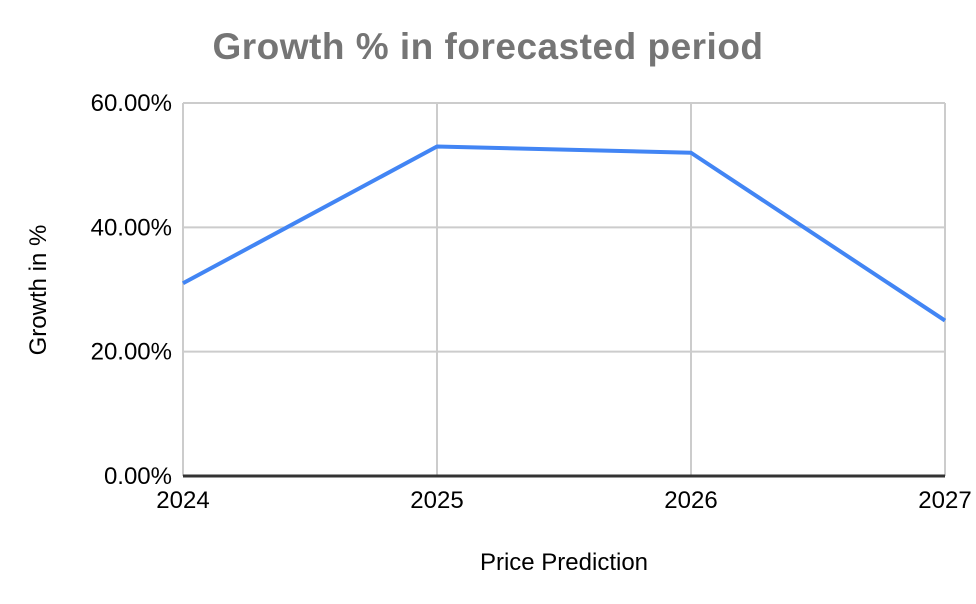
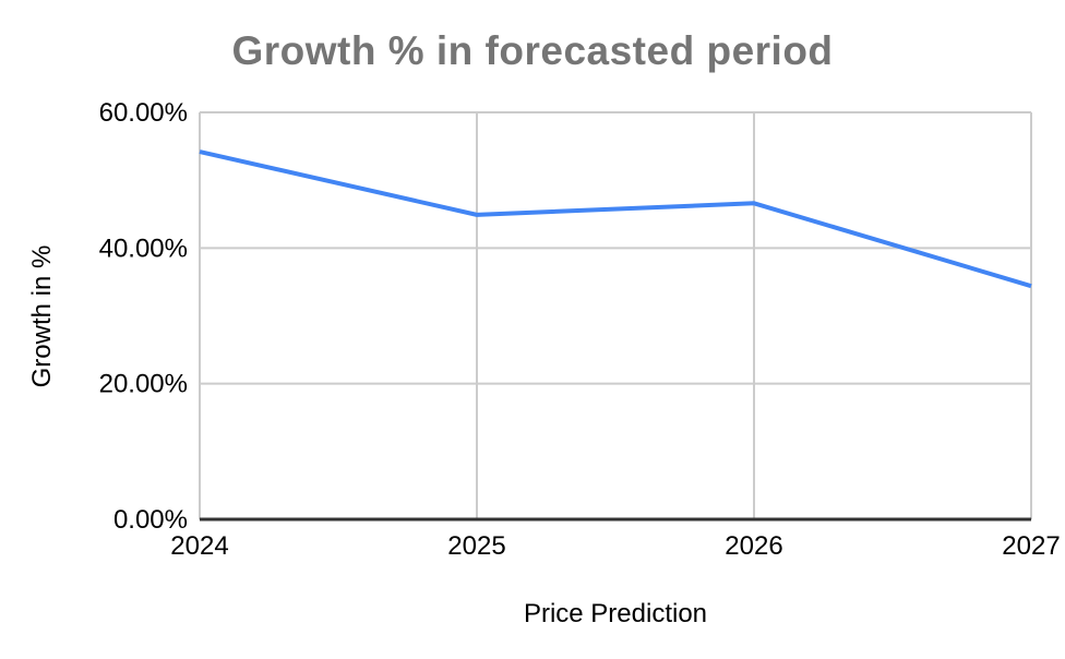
2024: 31% -> 54%
2025: 53% -> 45%
2026: 52% -> 47%
2027: 25% -> 34%
